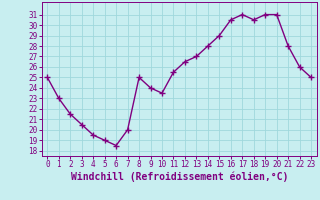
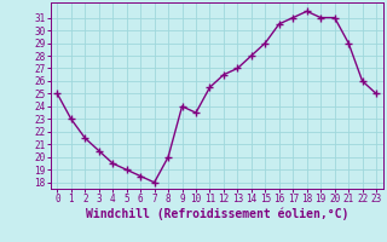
7: 20.0 -> 18.0
8: 25.0 -> 20.0
18: 30.5 -> 31.5
21: 28.0 -> 29.0
